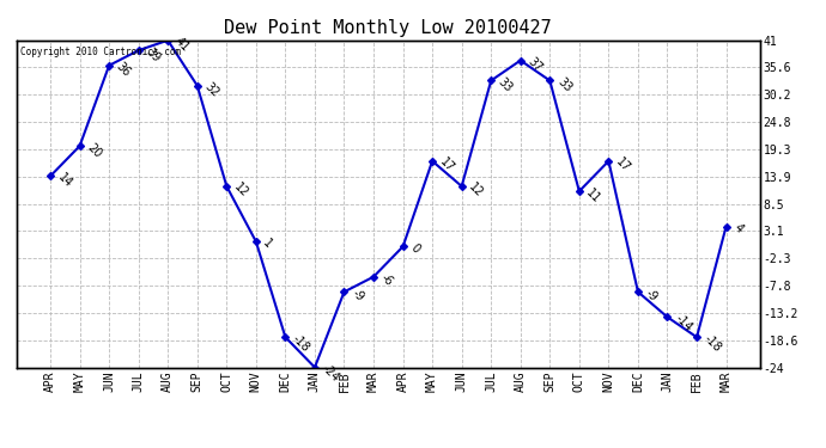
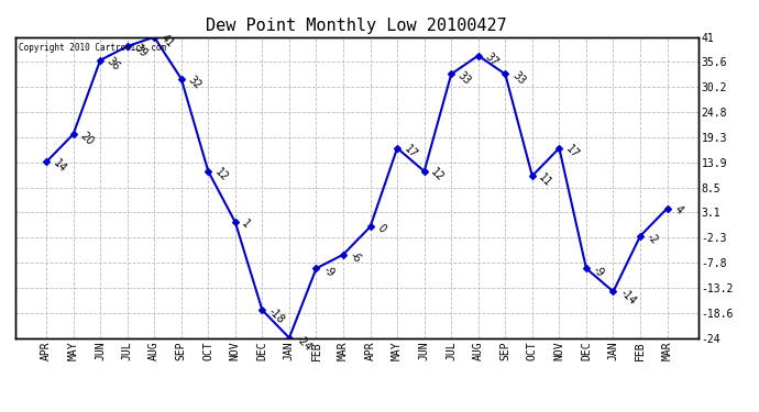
FEB: -18 -> -2
